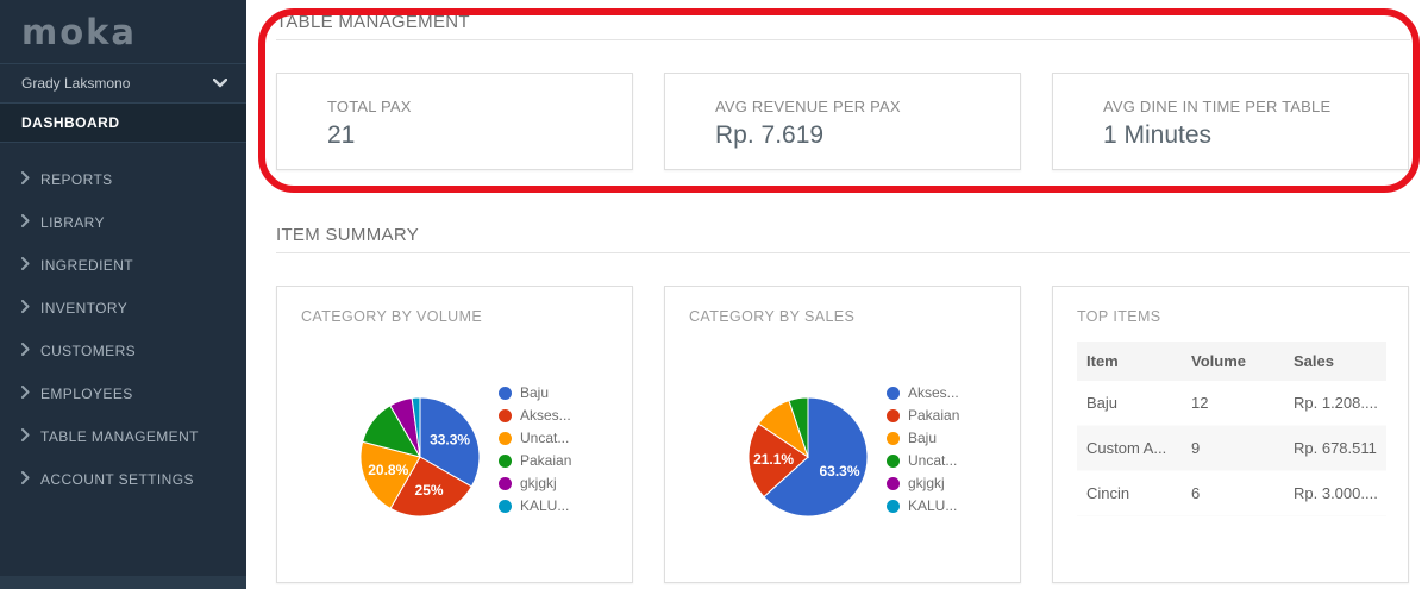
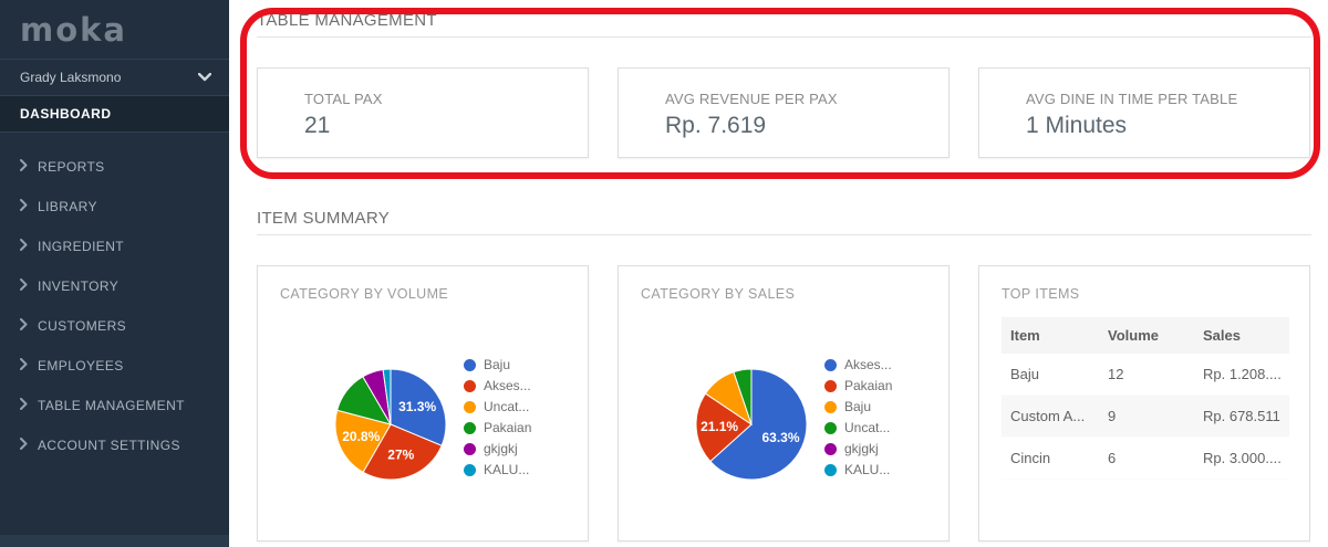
CATEGORY BY VOLUME/Baju: 33.3% -> 31.3%
CATEGORY BY VOLUME/Akses...: 25% -> 27%
